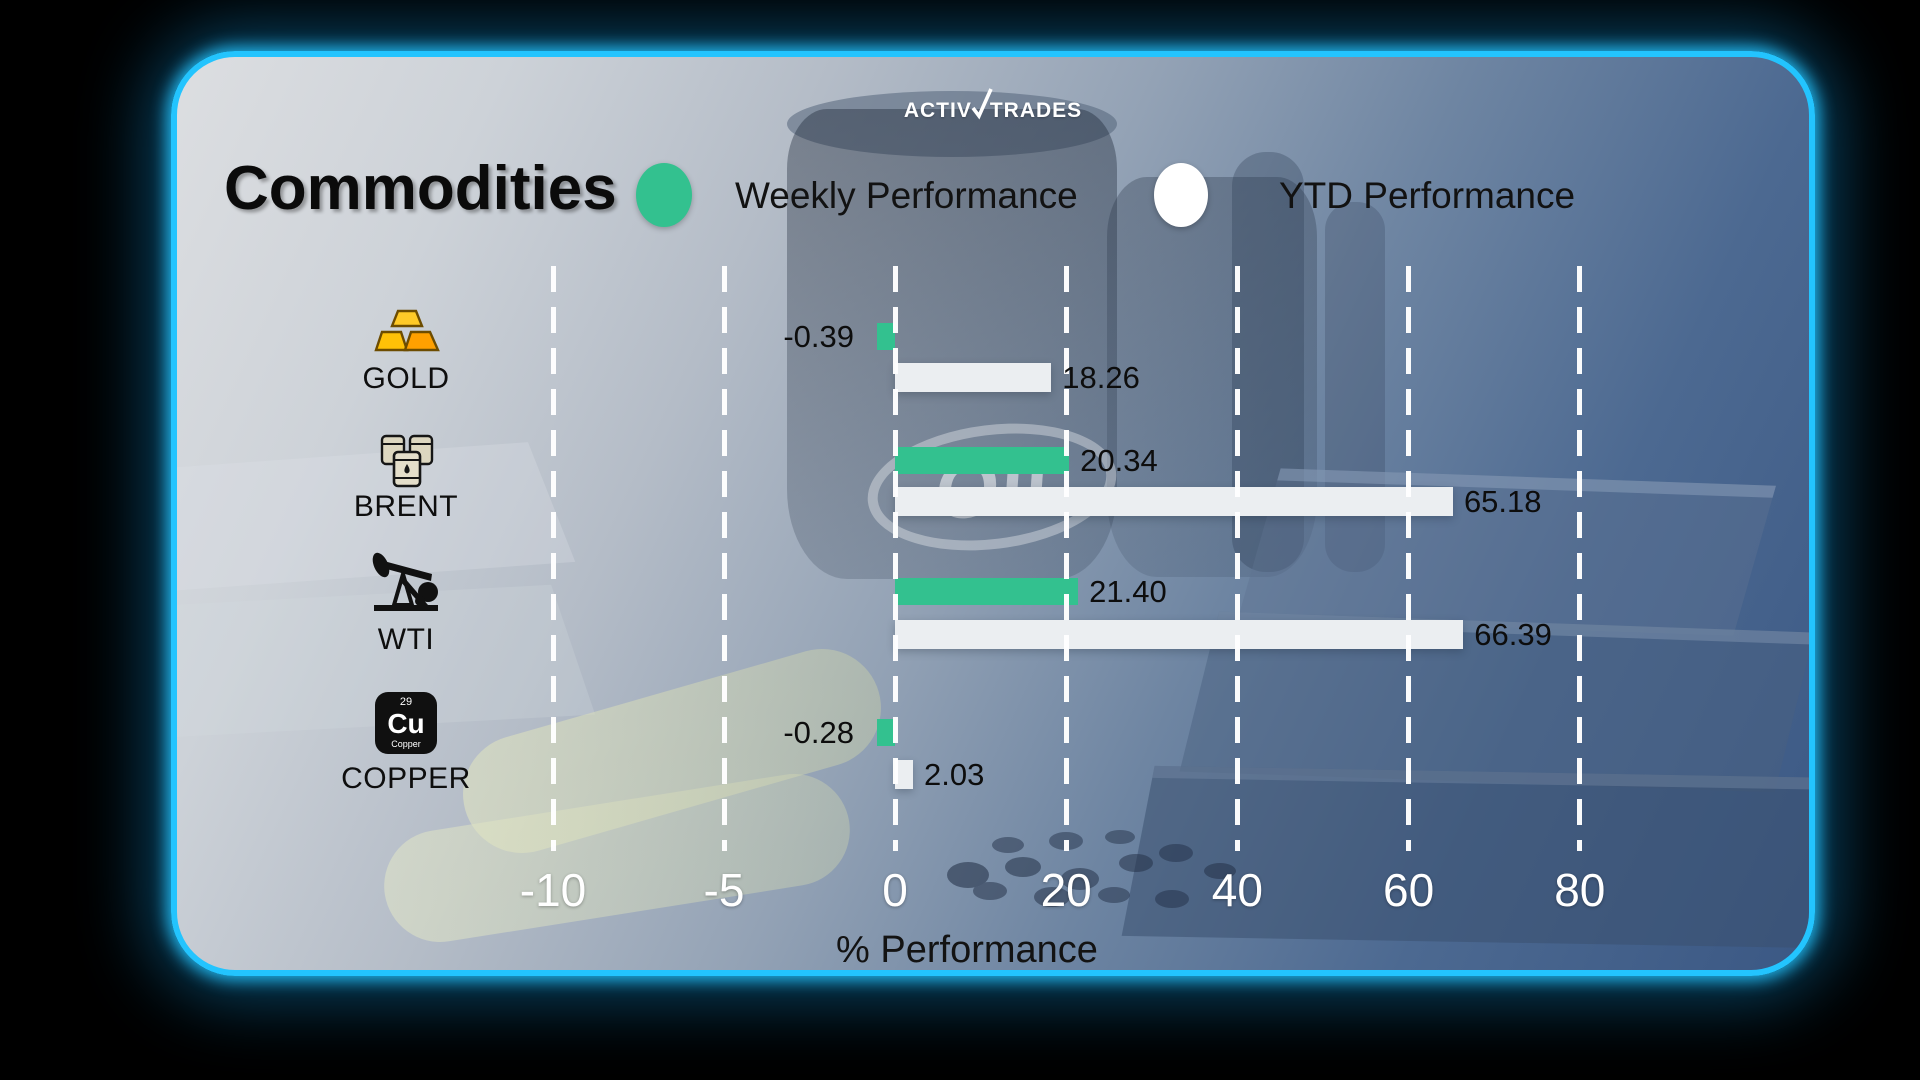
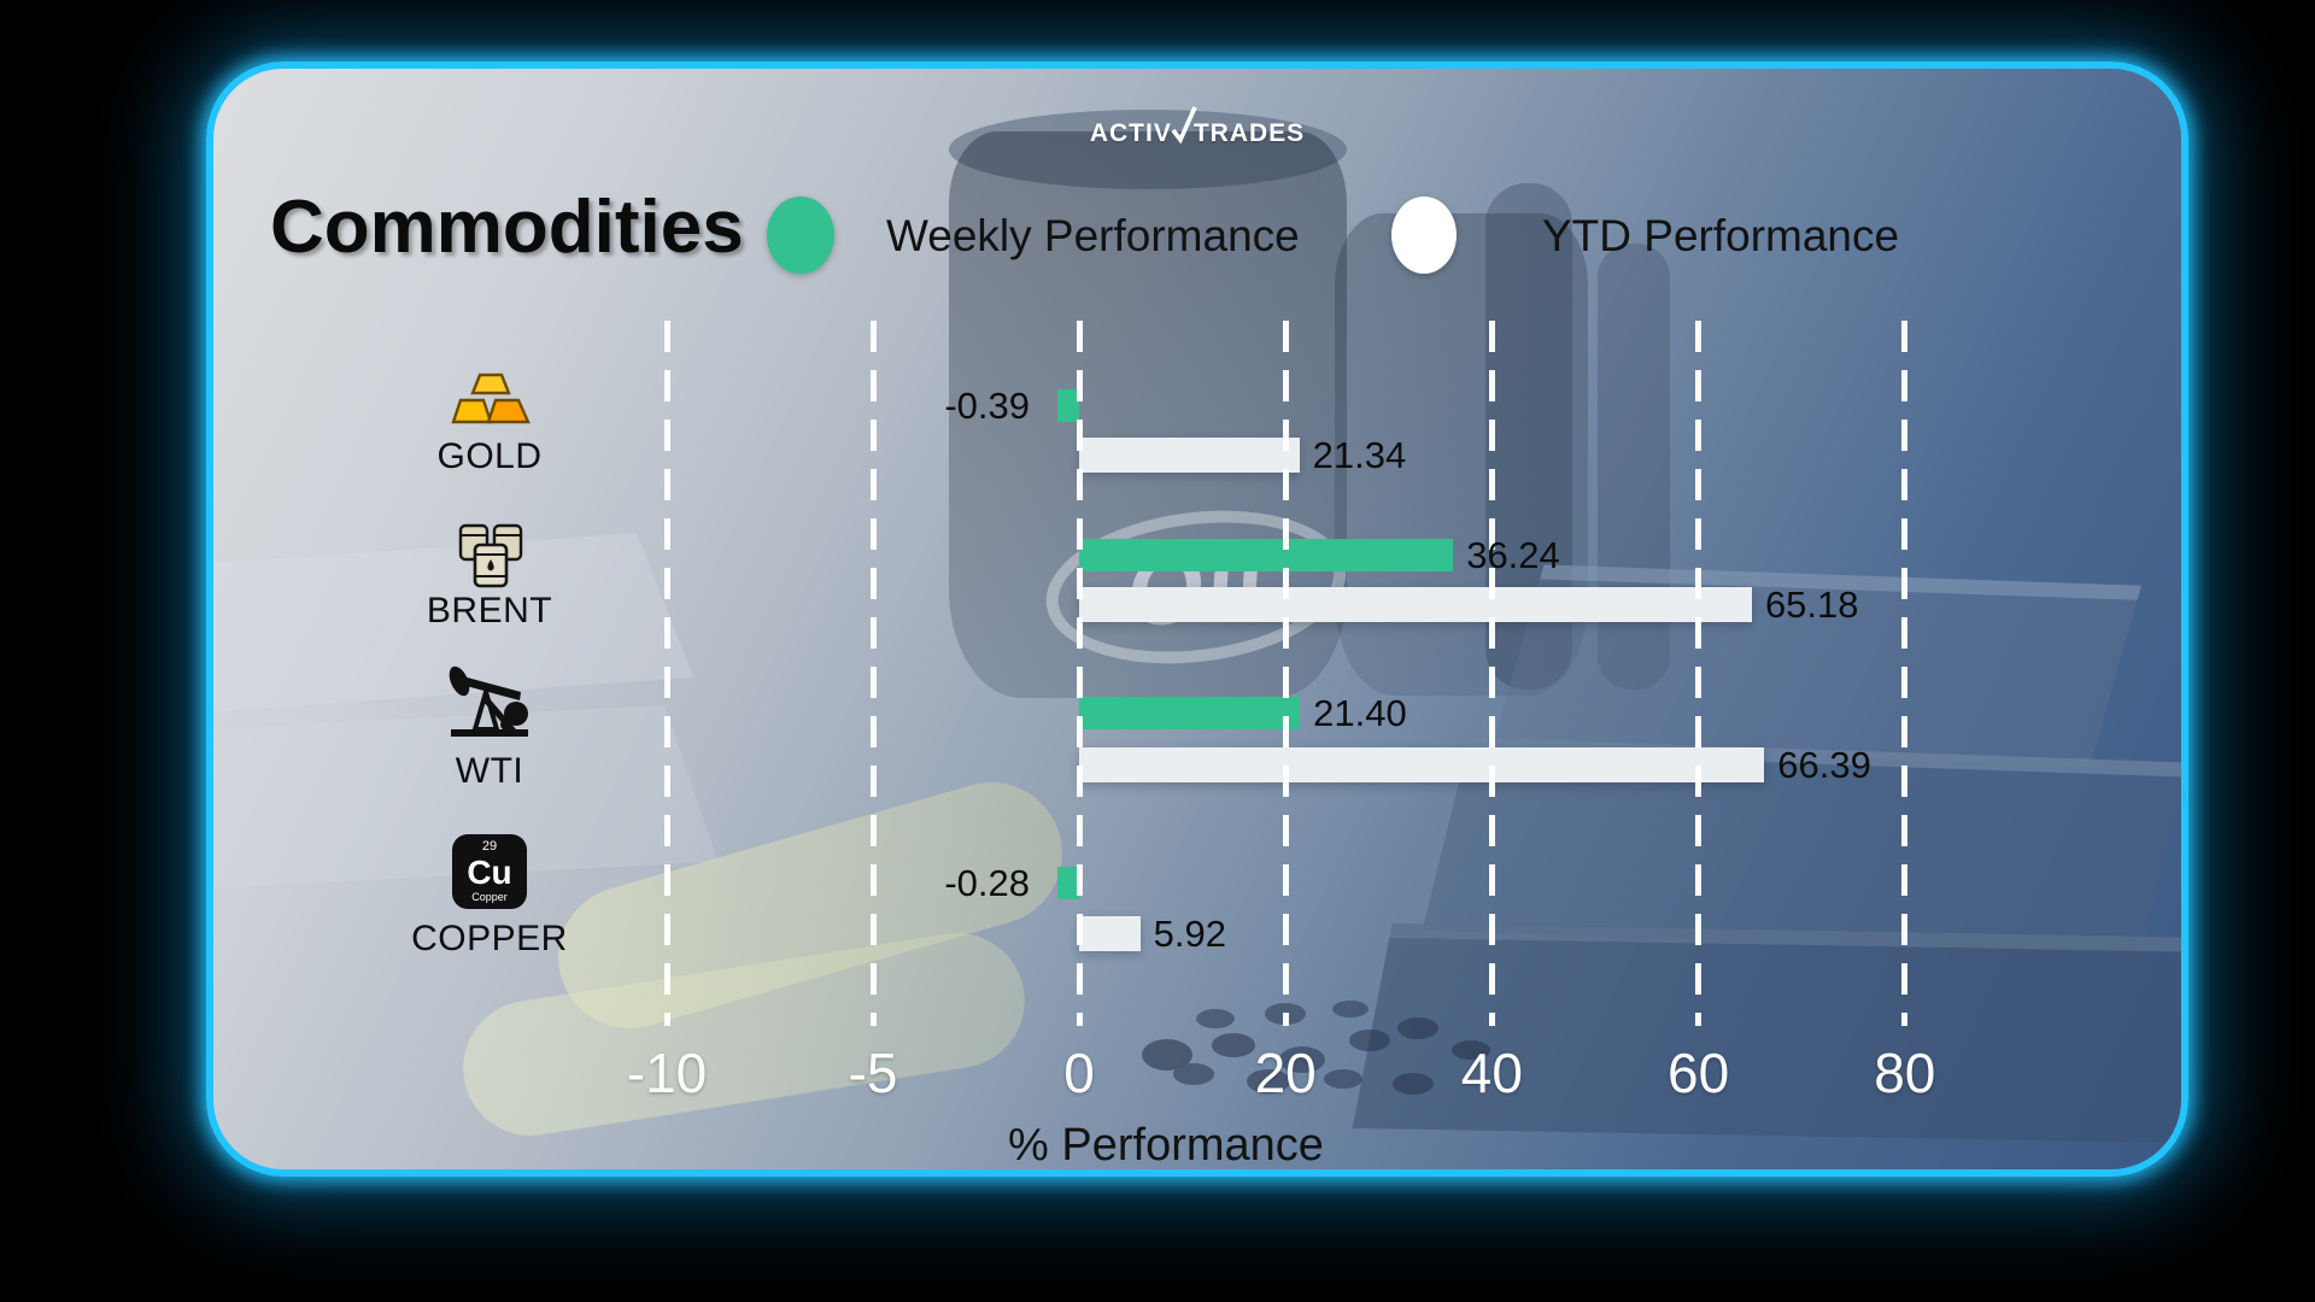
YTD Performance/GOLD: 18.26 -> 21.34
Weekly Performance/BRENT: 20.34 -> 36.24
YTD Performance/COPPER: 2.03 -> 5.92
